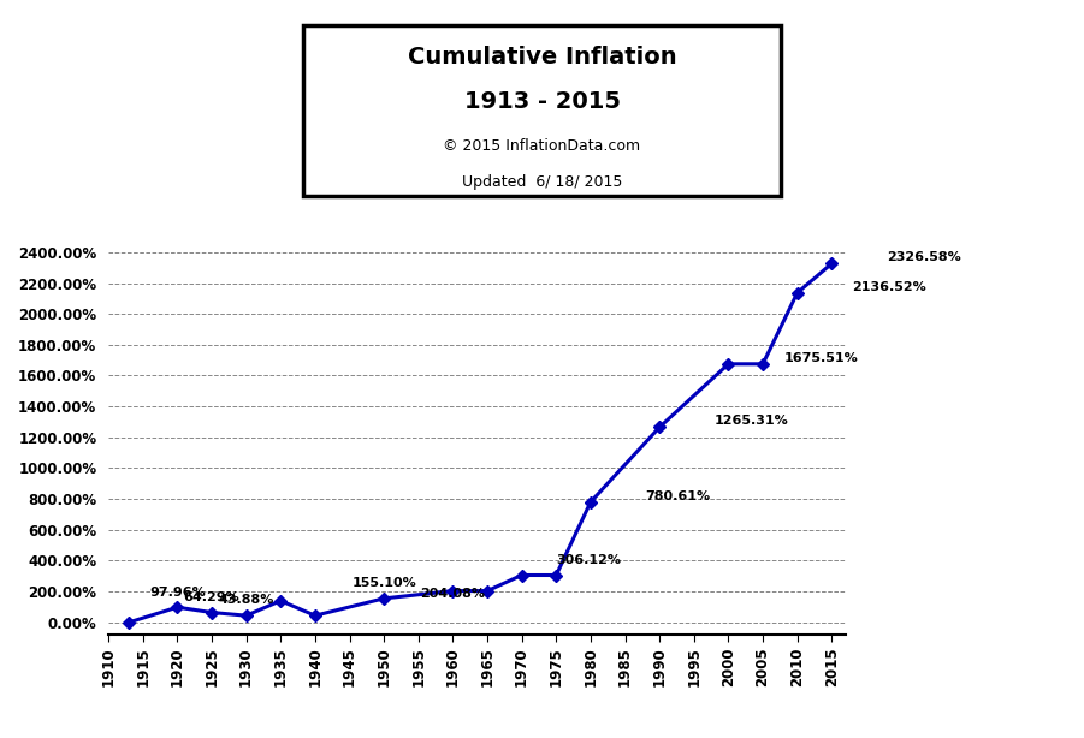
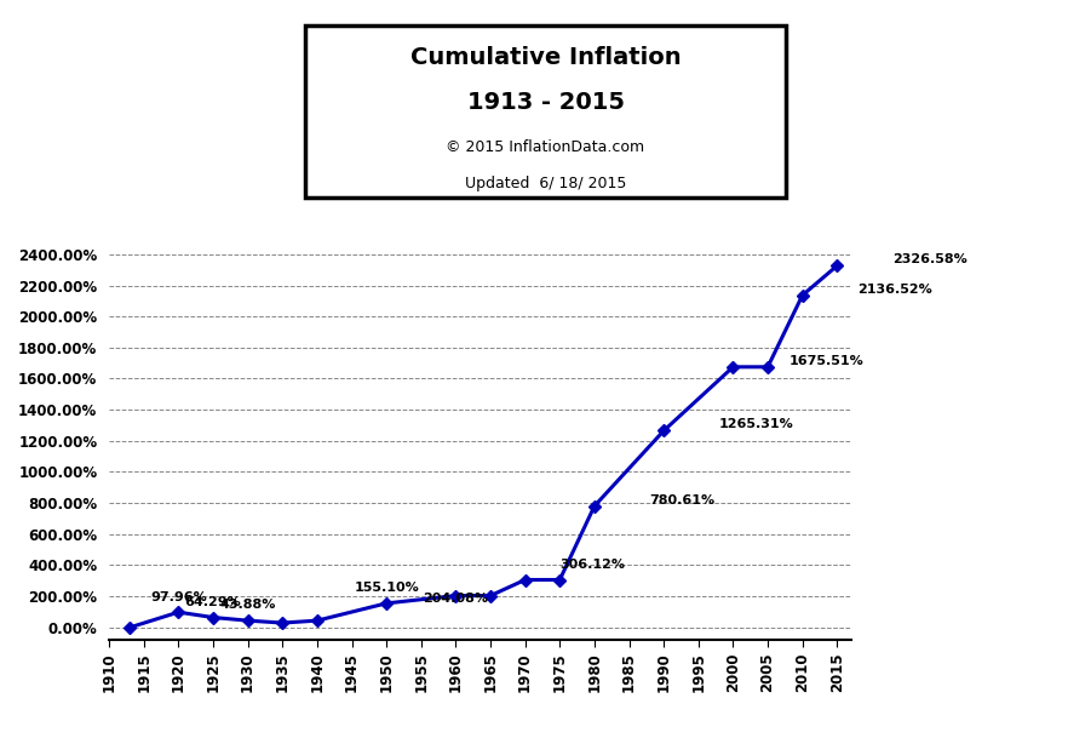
1935: 140% -> 30%
